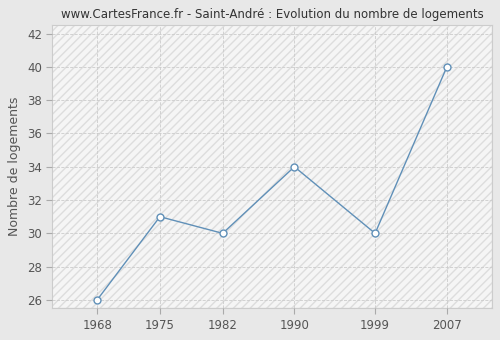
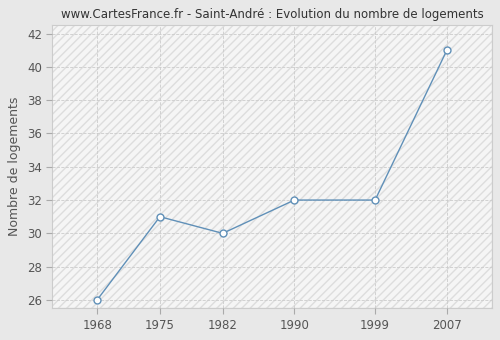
1990: 34 -> 32
1999: 30 -> 32
2007: 40 -> 41
